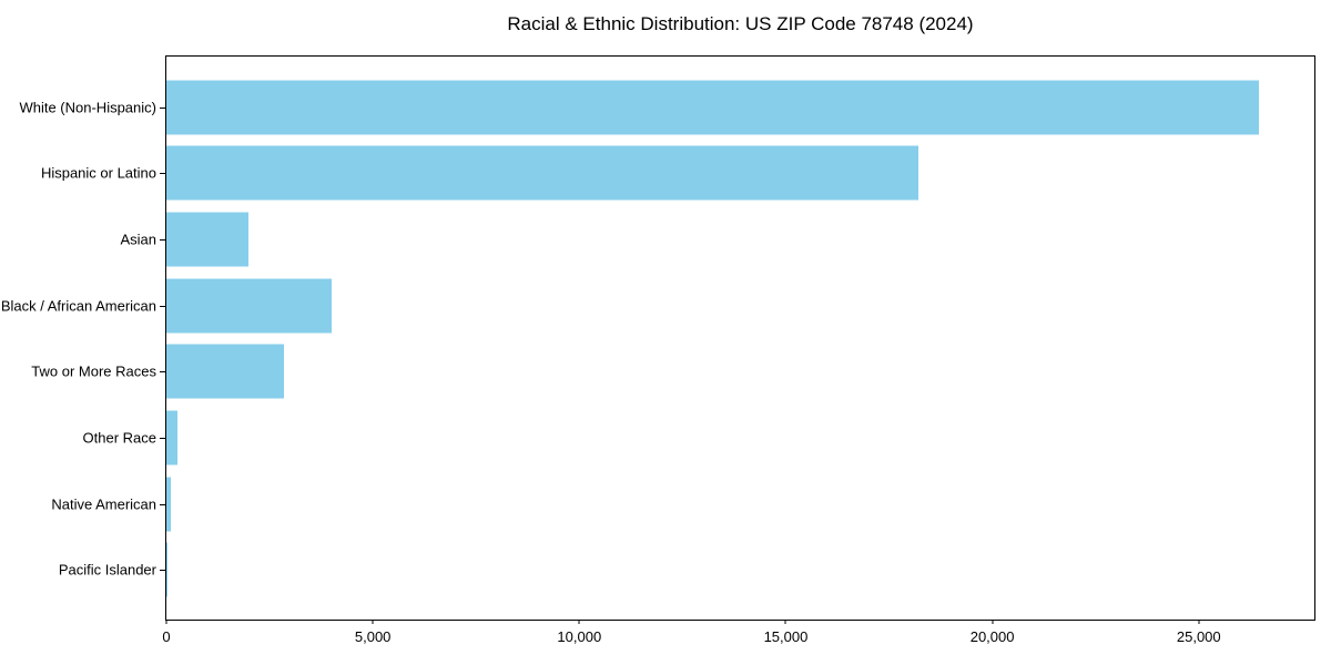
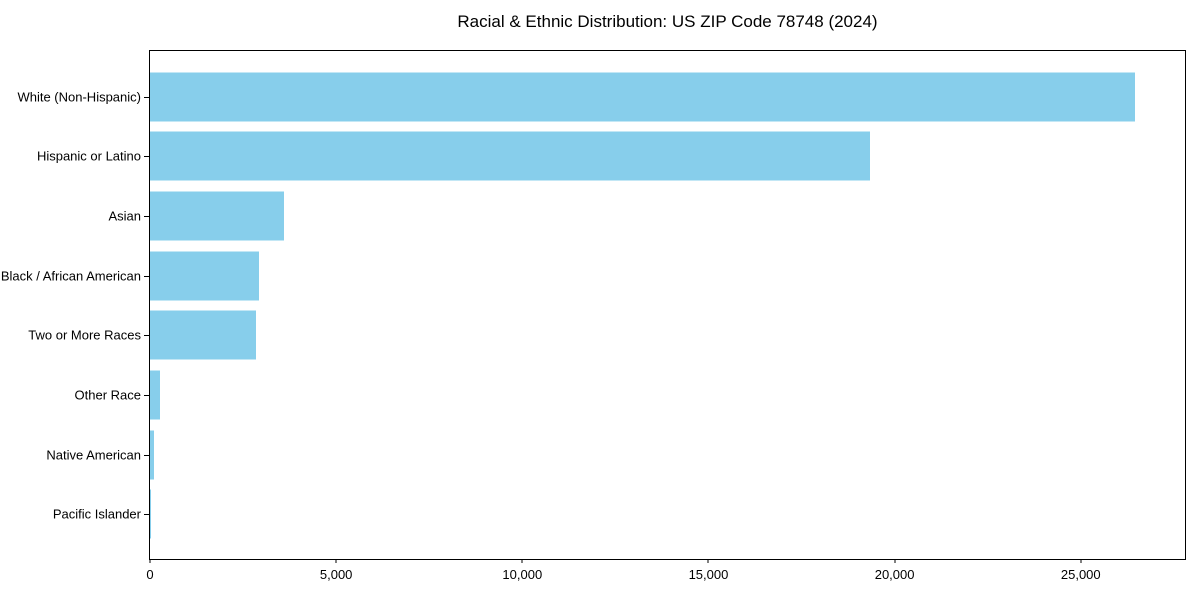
Hispanic or Latino: 18200 -> 19400
Asian: 2000 -> 3600
Black / African American: 4000 -> 2900
